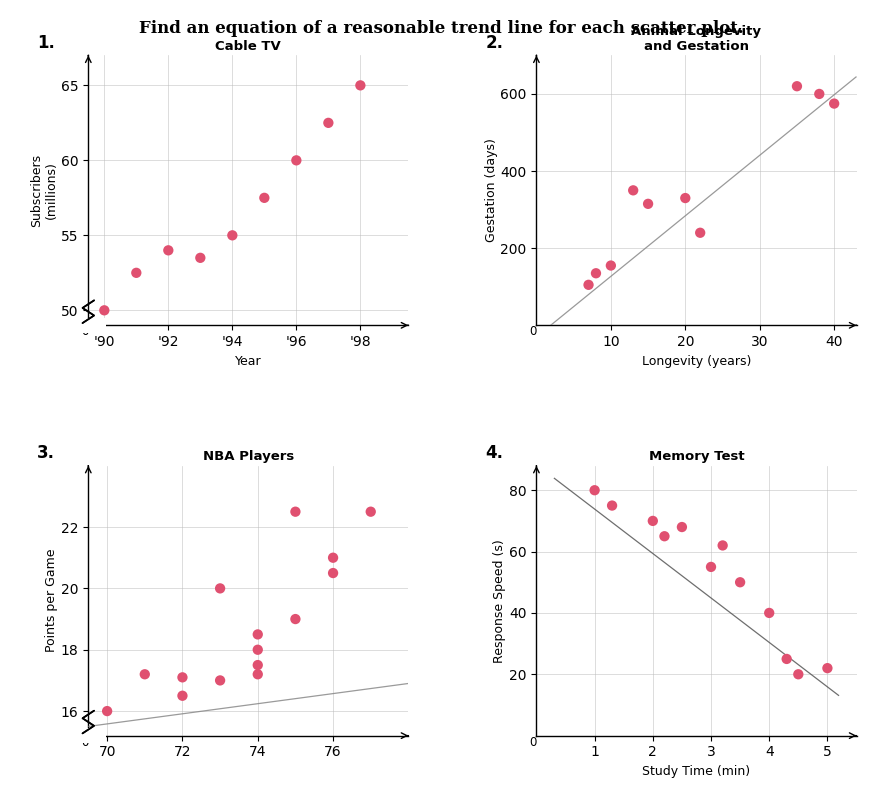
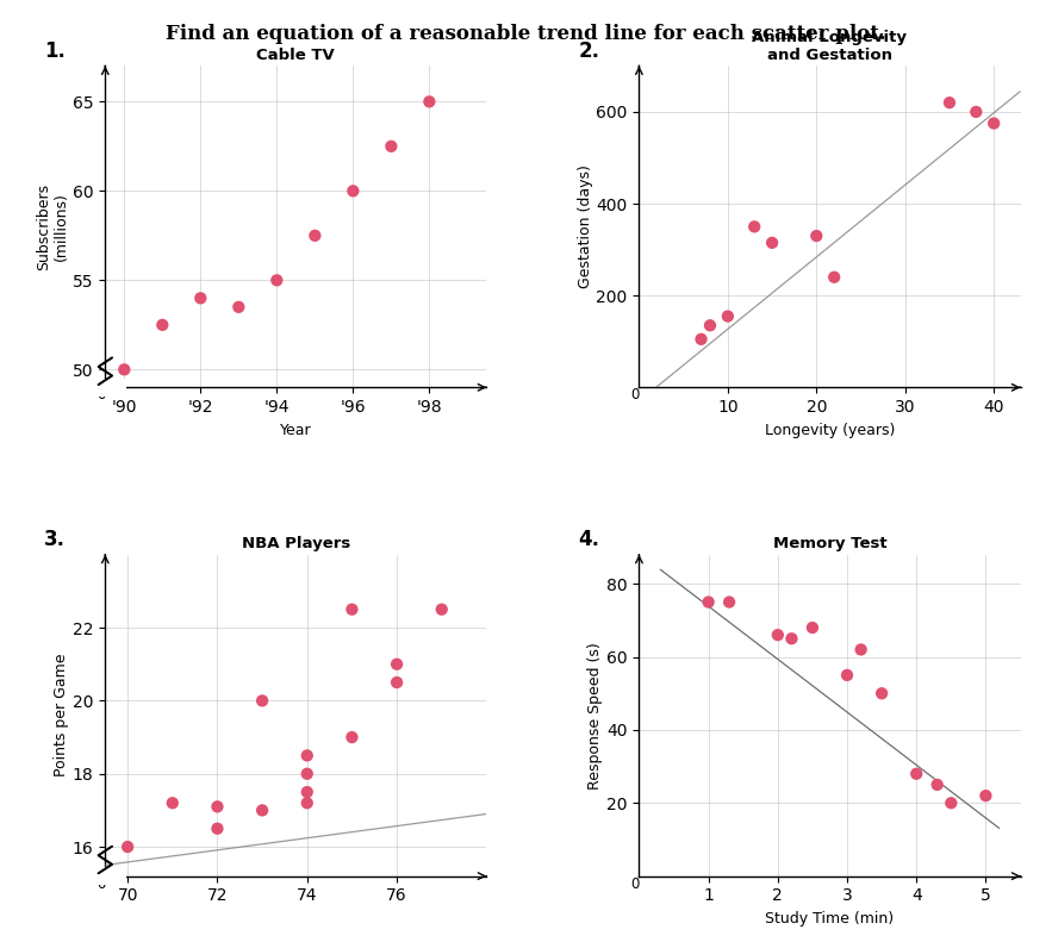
Memory Test/1: 80 -> 75
Memory Test/2: 70 -> 66
Memory Test/4: 40 -> 28
